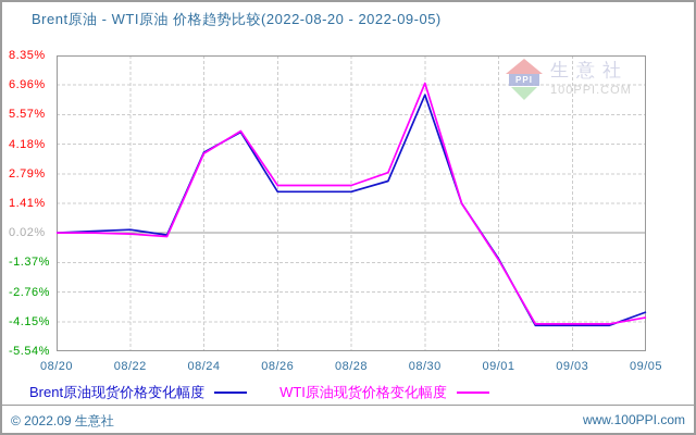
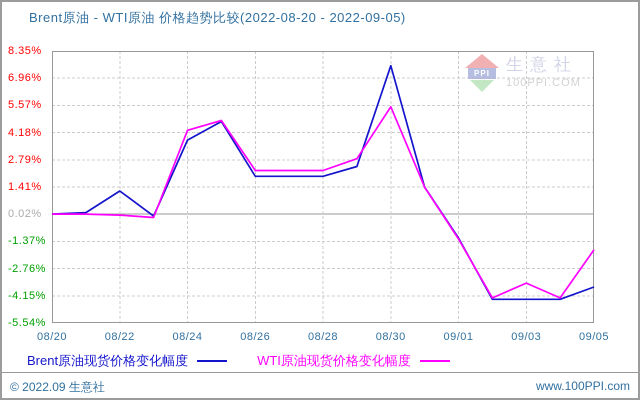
Brent原油现货价格变化幅度/08/22: 0.2% -> 1.2%
WTI原油现货价格变化幅度/08/24: 3.8% -> 4.3%
Brent原油现货价格变化幅度/08/30: 6.5% -> 7.6%
WTI原油现货价格变化幅度/08/30: 7.0% -> 5.5%
WTI原油现货价格变化幅度/09/03: -4.3% -> -3.5%
WTI原油现货价格变化幅度/09/05: -4.0% -> -1.8%
